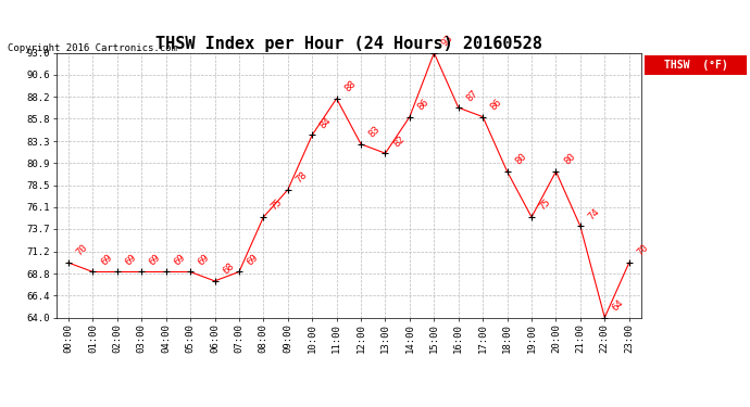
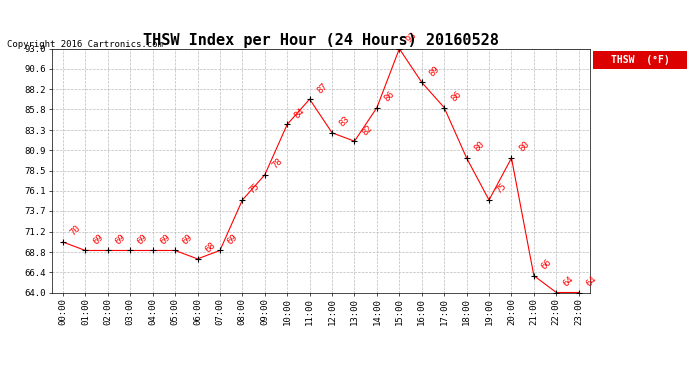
11:00: 88 -> 87
16:00: 87 -> 89
21:00: 74 -> 66
23:00: 70 -> 64
